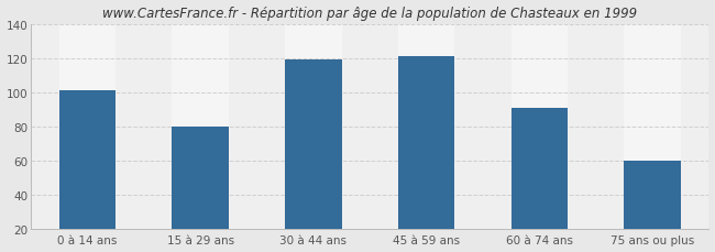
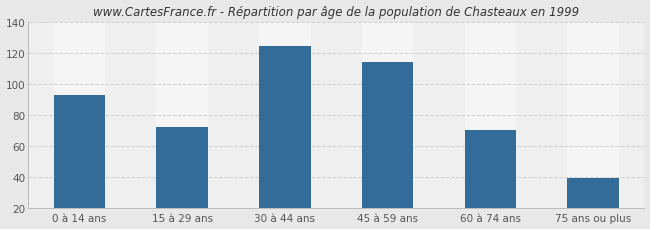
0 à 14 ans: 101 -> 93
15 à 29 ans: 80 -> 72
30 à 44 ans: 119 -> 124
45 à 59 ans: 121 -> 114
60 à 74 ans: 91 -> 70
75 ans ou plus: 60 -> 39
